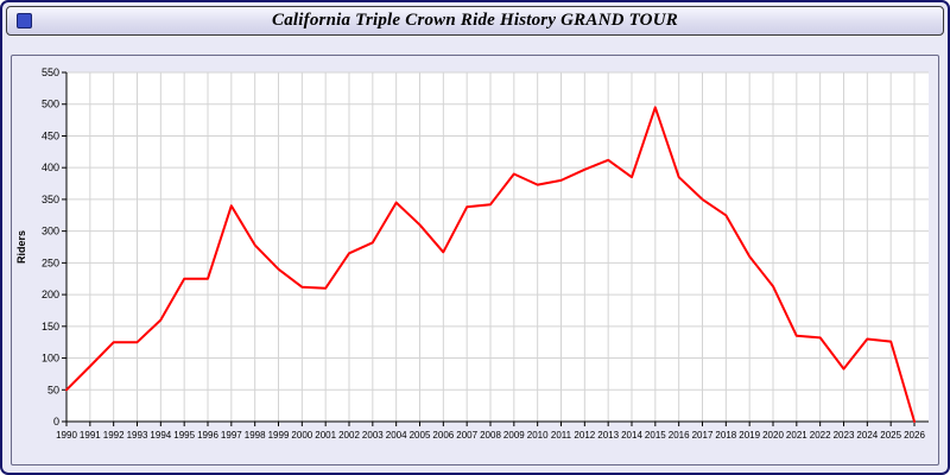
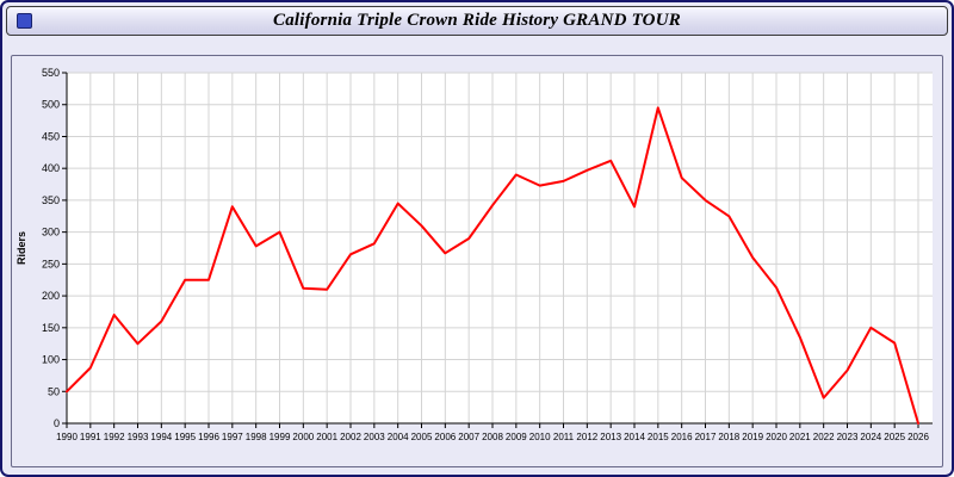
1992: 120 -> 170
1999: 240 -> 300
2007: 340 -> 290
2014: 380 -> 340
2022: 130 -> 40
2024: 130 -> 150
